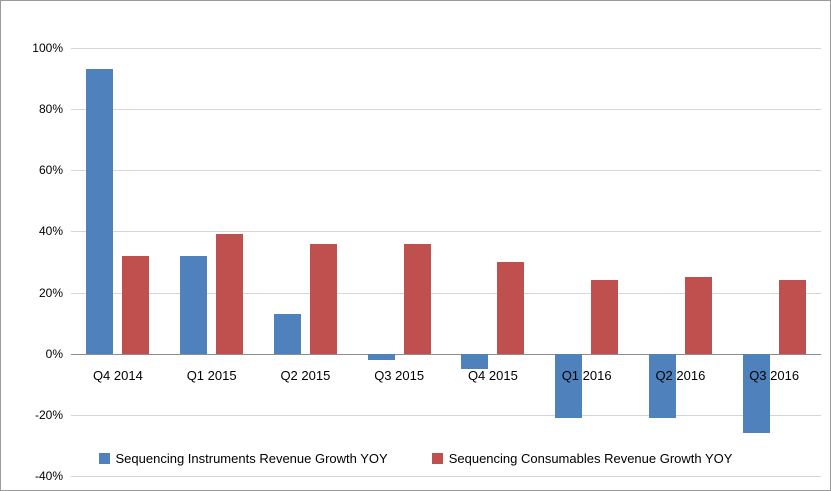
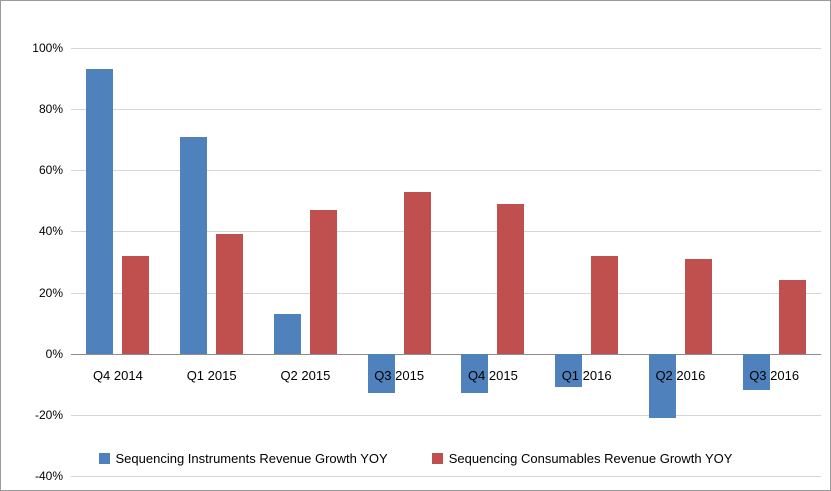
Sequencing Instruments Revenue Growth YOY/Q1 2015: 32% -> 71%
Sequencing Consumables Revenue Growth YOY/Q2 2015: 36% -> 47%
Sequencing Instruments Revenue Growth YOY/Q3 2015: -2% -> -13%
Sequencing Consumables Revenue Growth YOY/Q3 2015: 36% -> 53%
Sequencing Instruments Revenue Growth YOY/Q4 2015: -5% -> -13%
Sequencing Consumables Revenue Growth YOY/Q4 2015: 30% -> 49%
Sequencing Instruments Revenue Growth YOY/Q1 2016: -21% -> -11%
Sequencing Consumables Revenue Growth YOY/Q1 2016: 24% -> 32%
Sequencing Consumables Revenue Growth YOY/Q2 2016: 25% -> 31%
Sequencing Instruments Revenue Growth YOY/Q3 2016: -26% -> -12%
